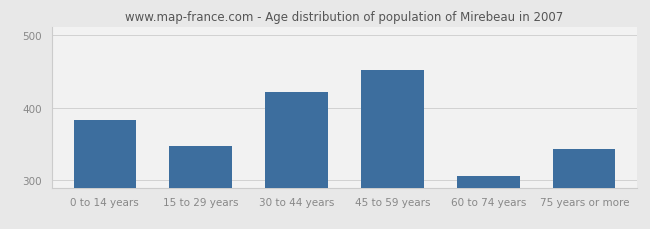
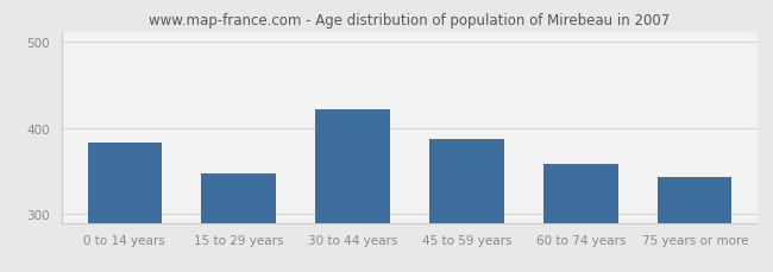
45 to 59 years: 452 -> 388
60 to 74 years: 306 -> 358
